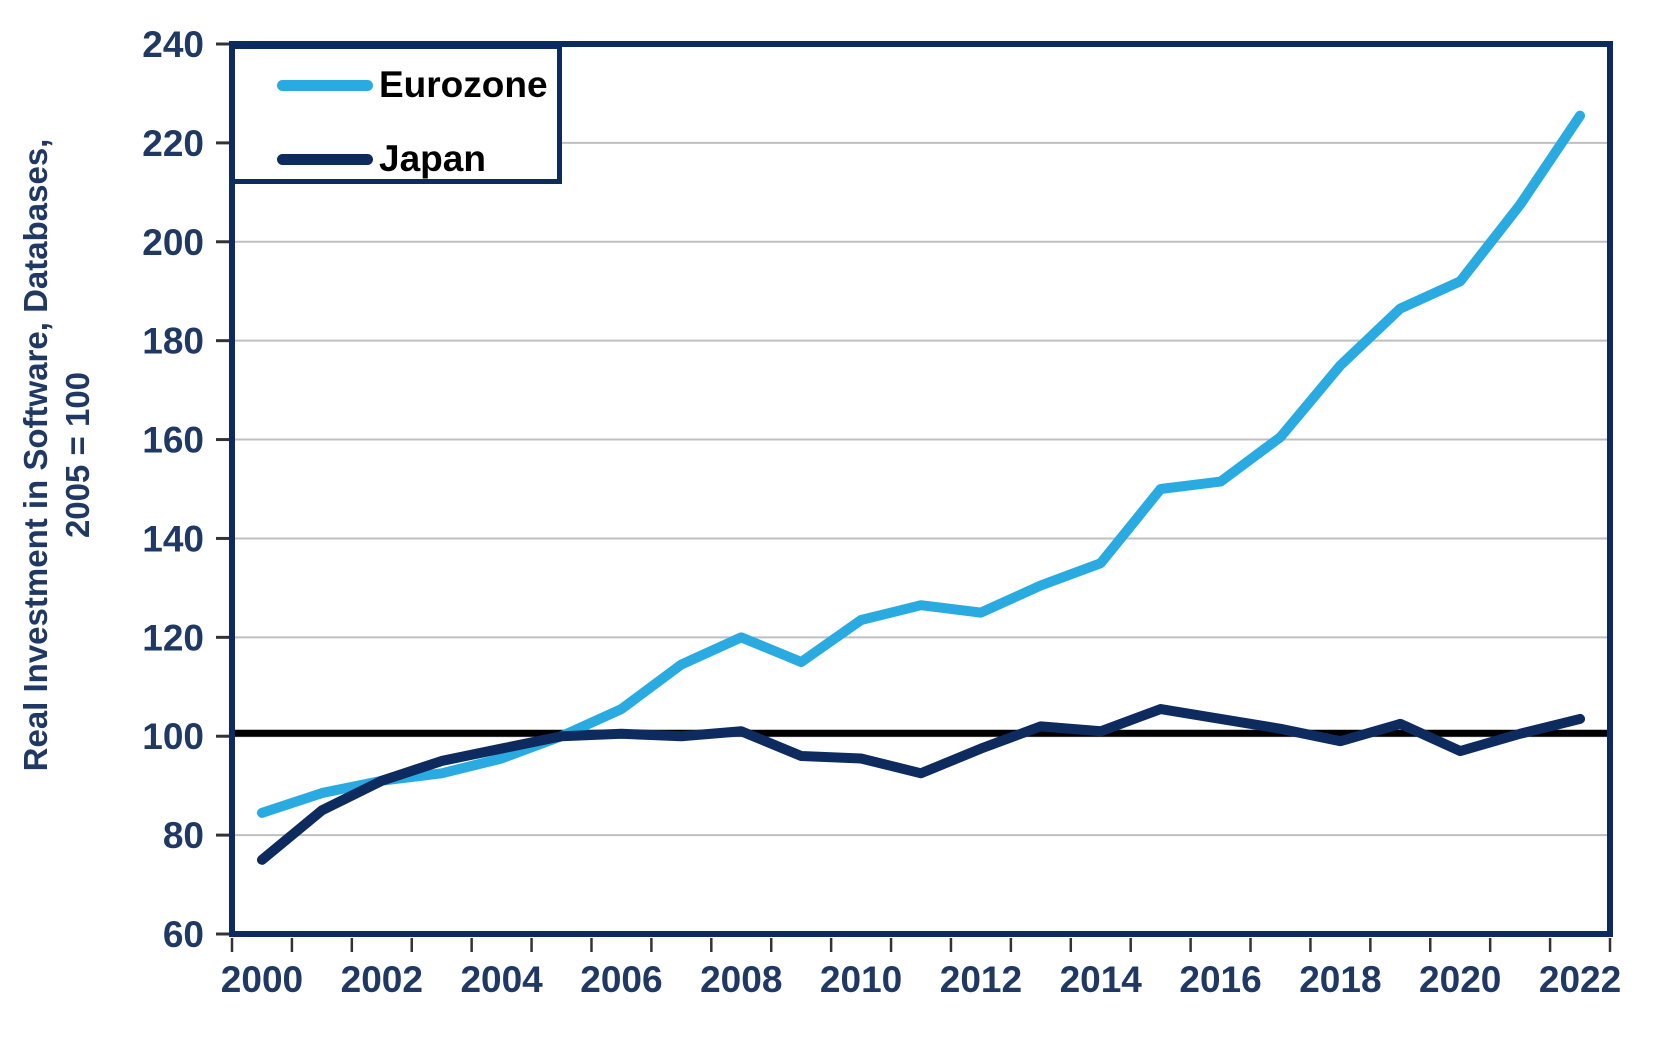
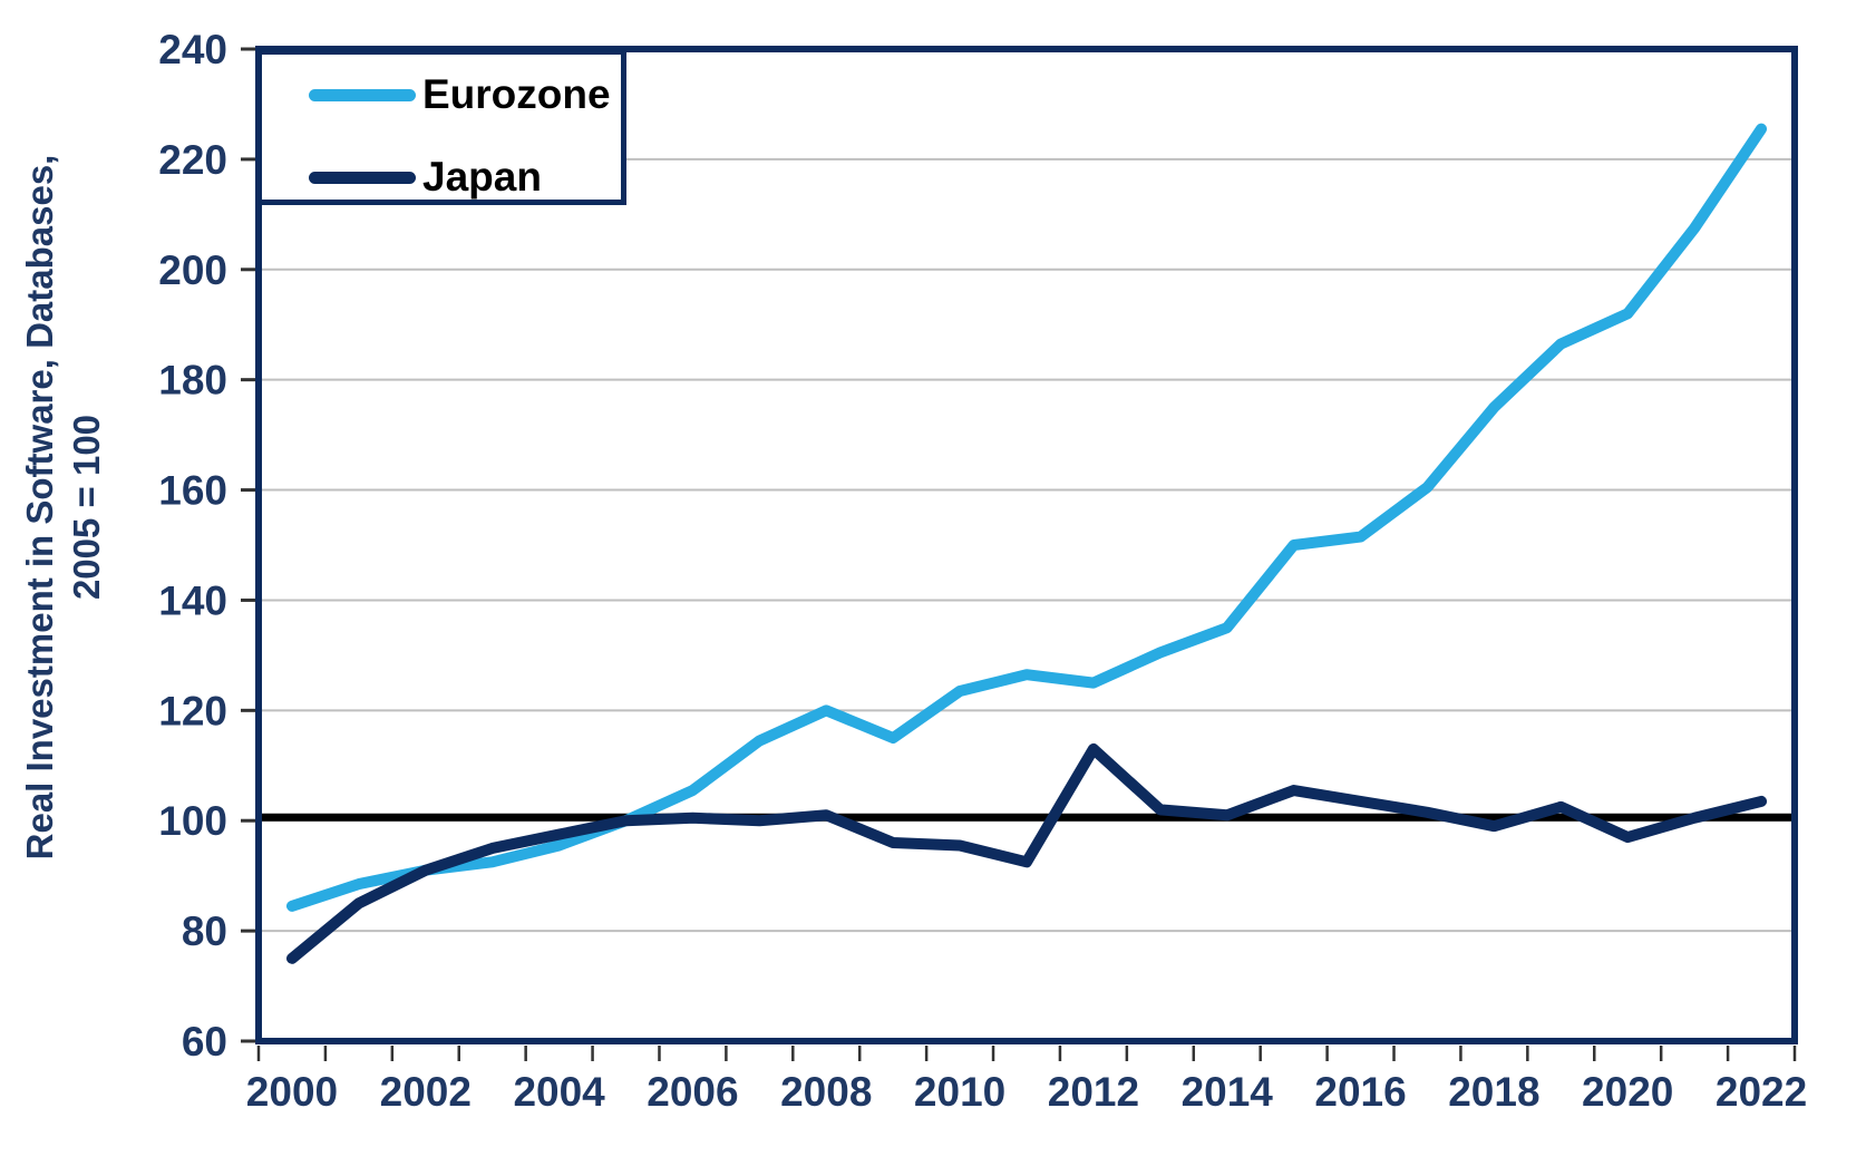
Japan/2012: 98 -> 113
